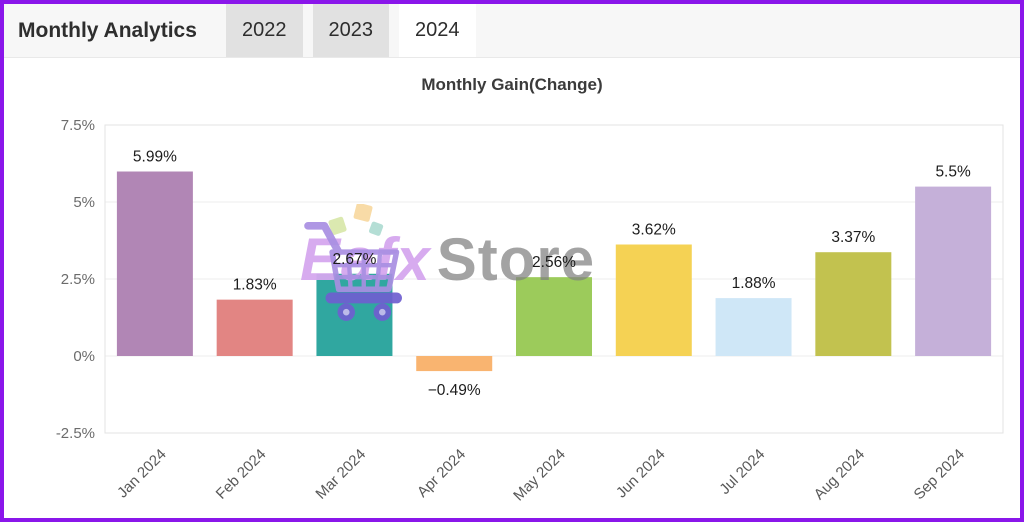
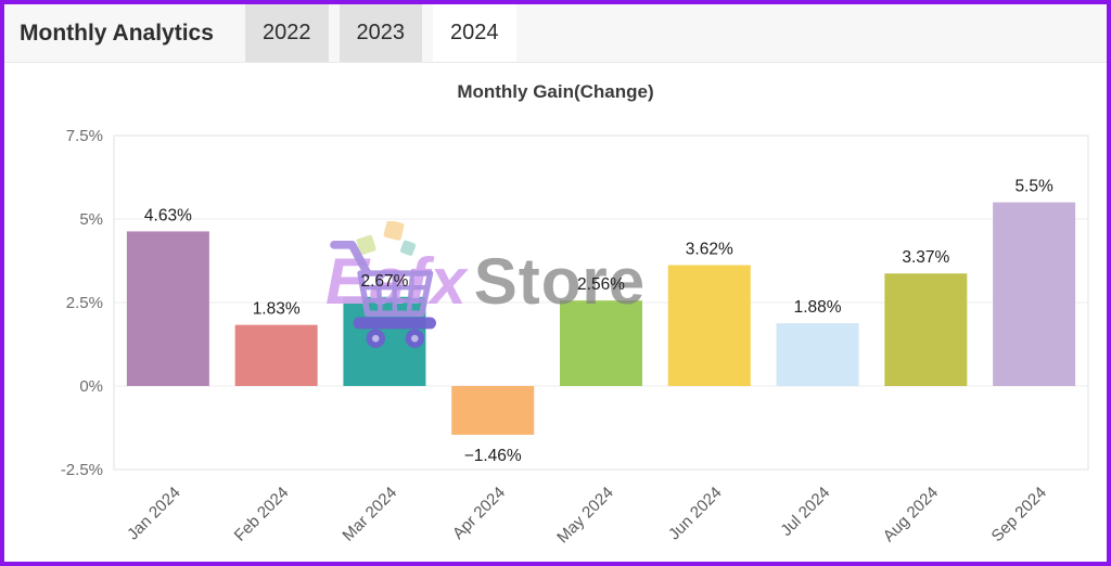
Jan 2024: 5.99% -> 4.63%
Apr 2024: −0.49% -> −1.46%
